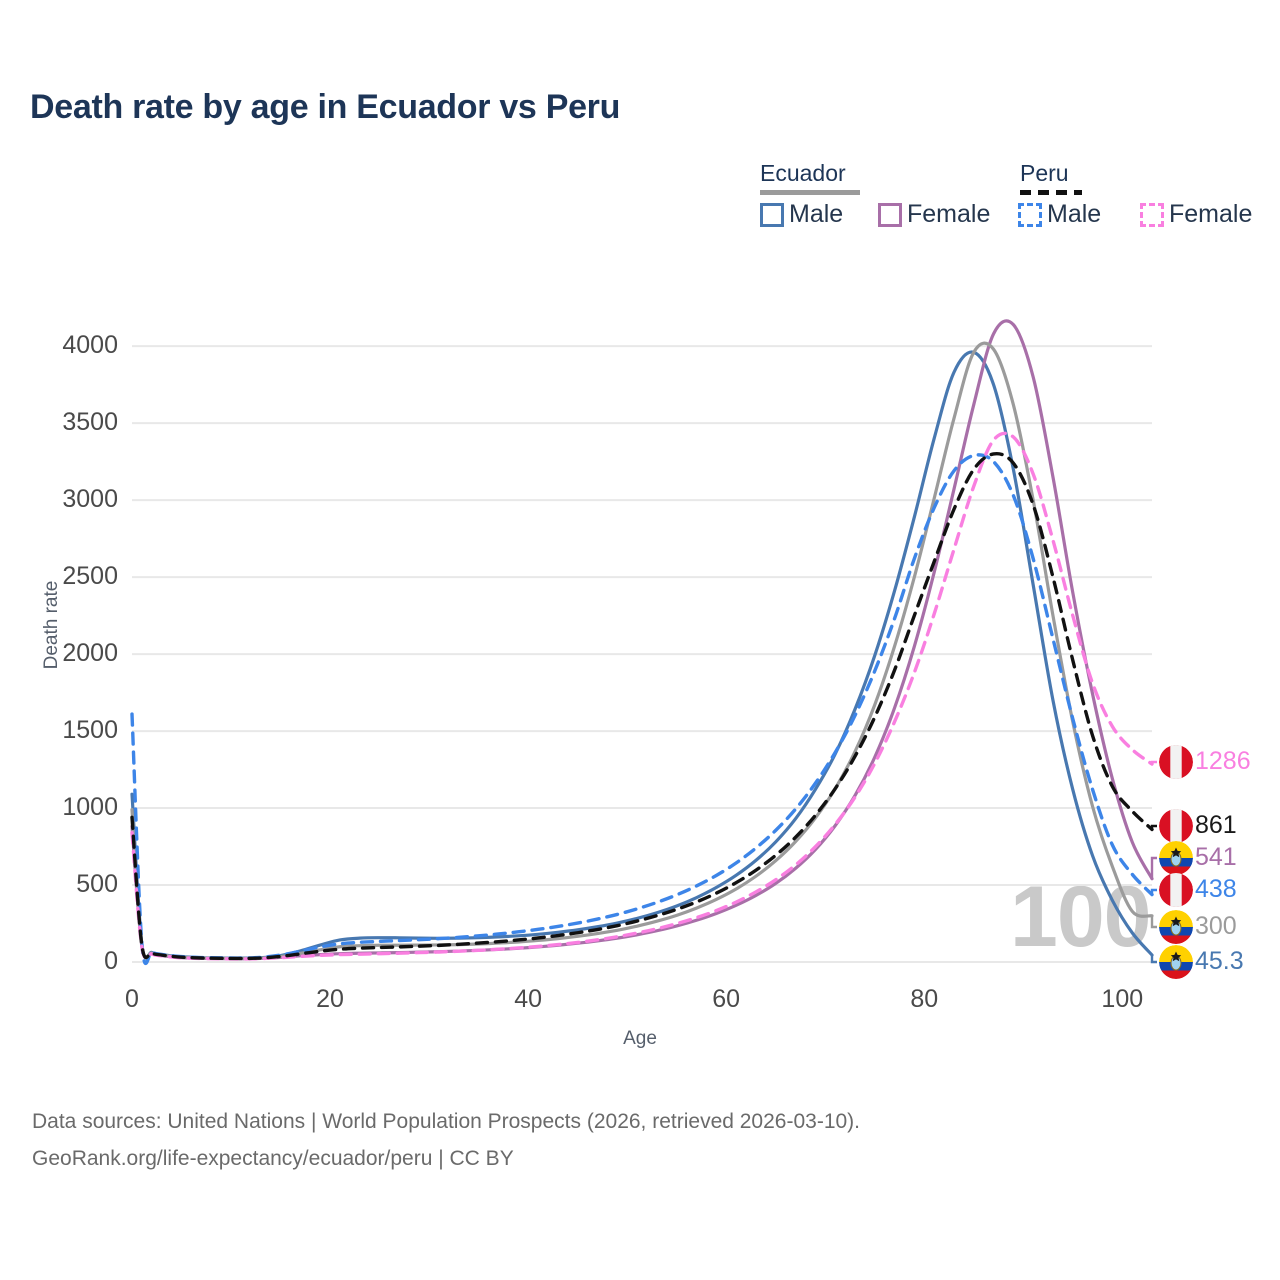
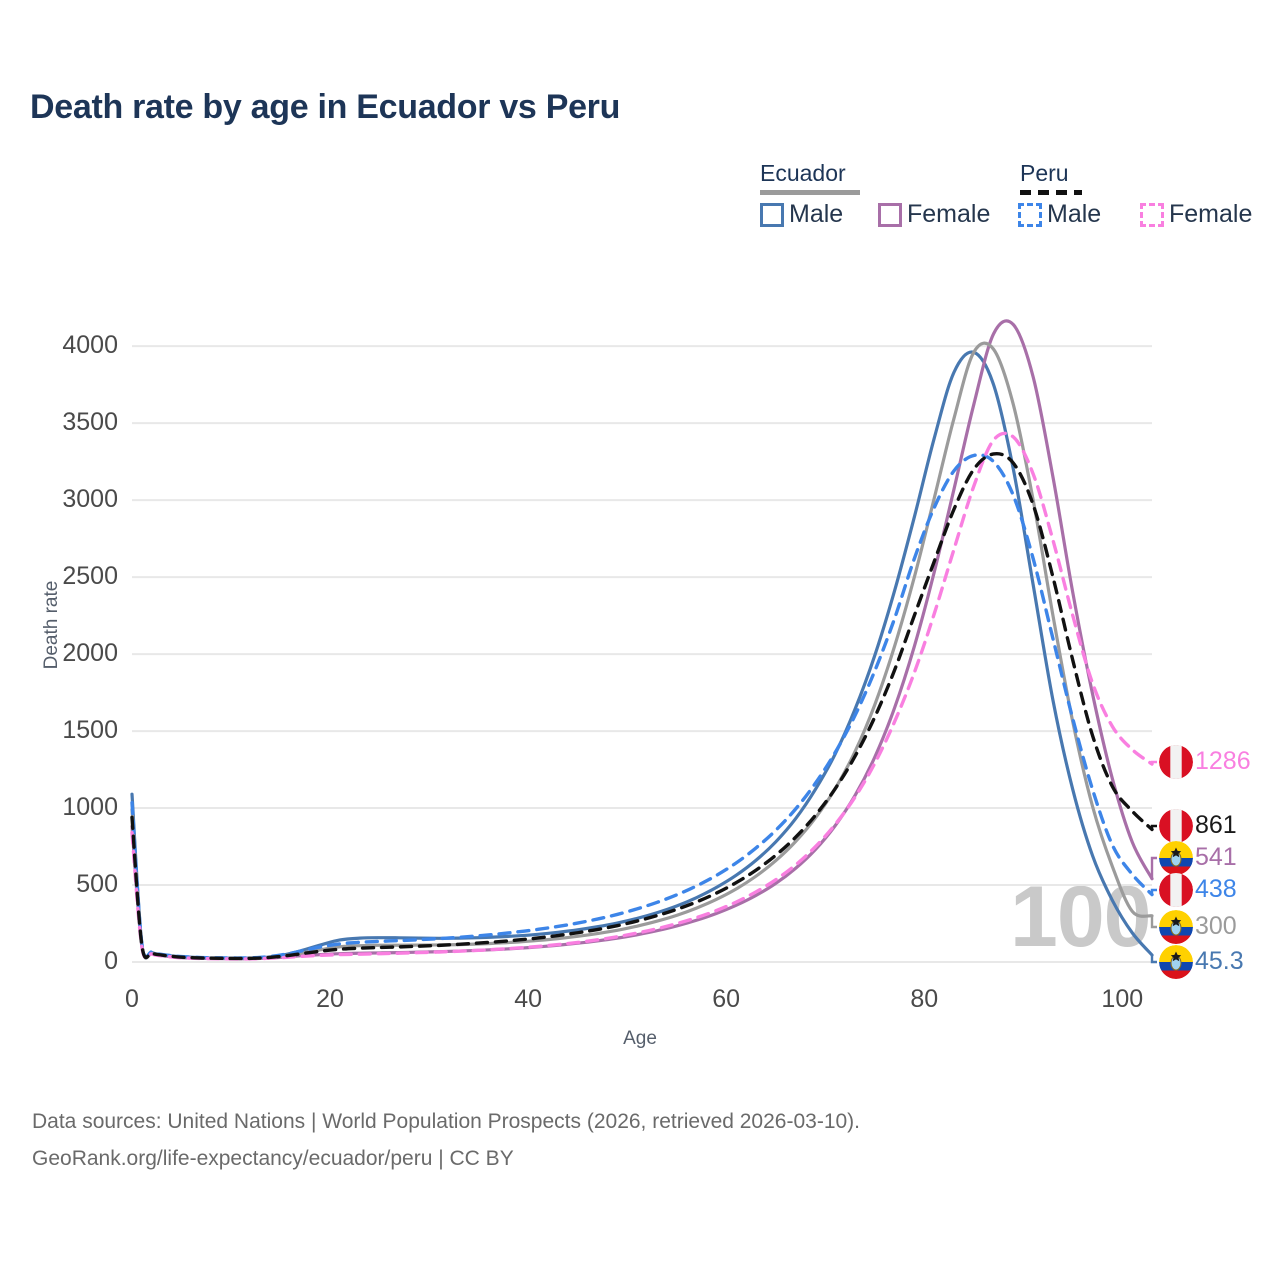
Peru Male/0: 1610 -> 1040
